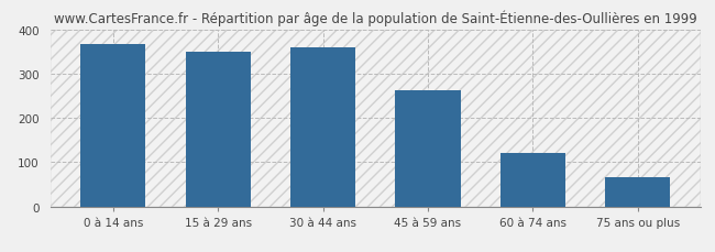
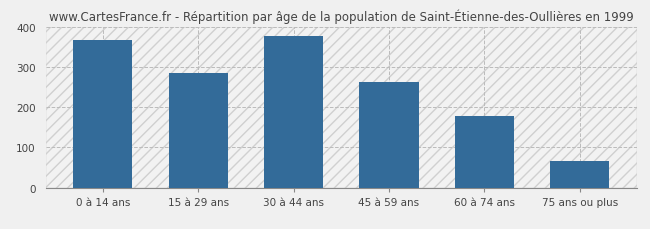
15 à 29 ans: 350 -> 285
30 à 44 ans: 360 -> 377
60 à 74 ans: 120 -> 177
